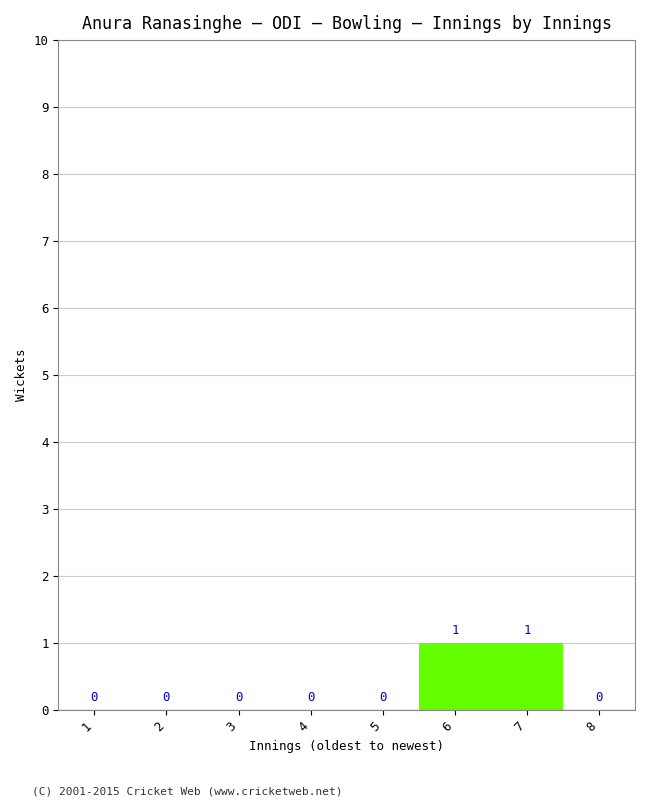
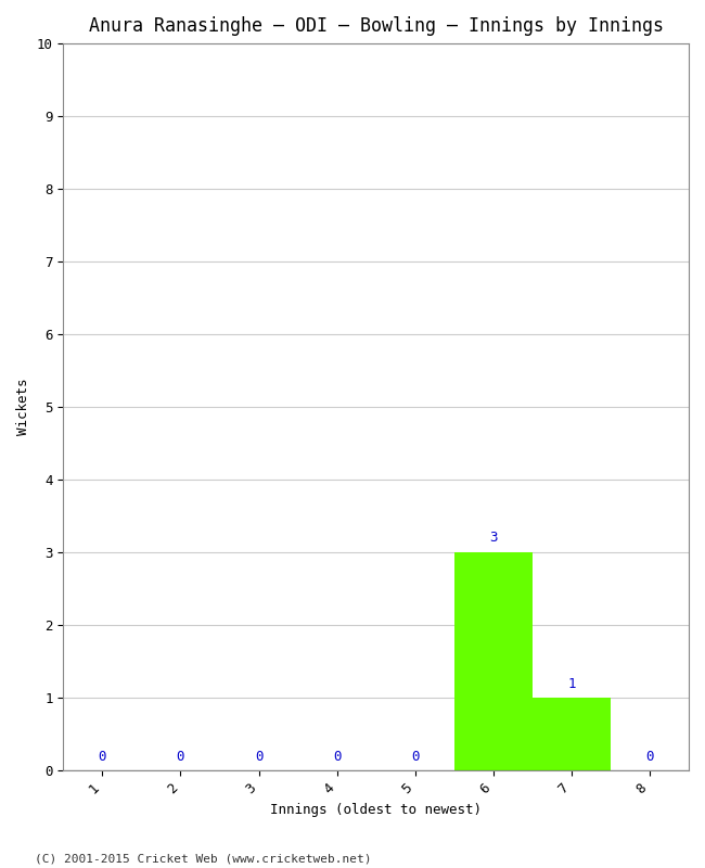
6: 1 -> 3
